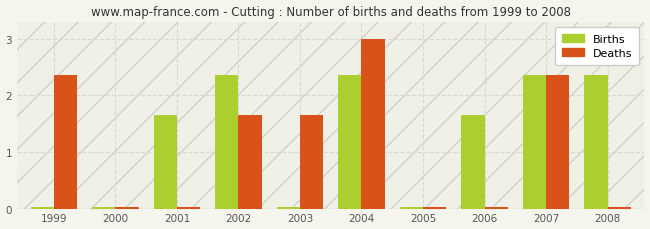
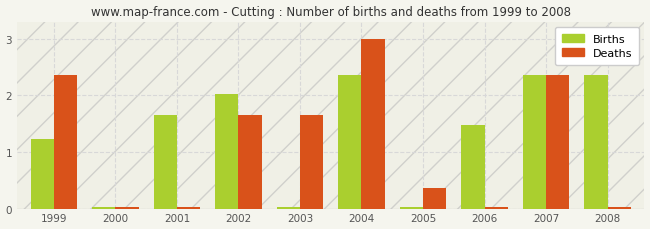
Births/1999: 0.02 -> 1.22
Births/2002: 2.35 -> 2.02
Deaths/2005: 0.02 -> 0.36
Births/2006: 1.65 -> 1.48
